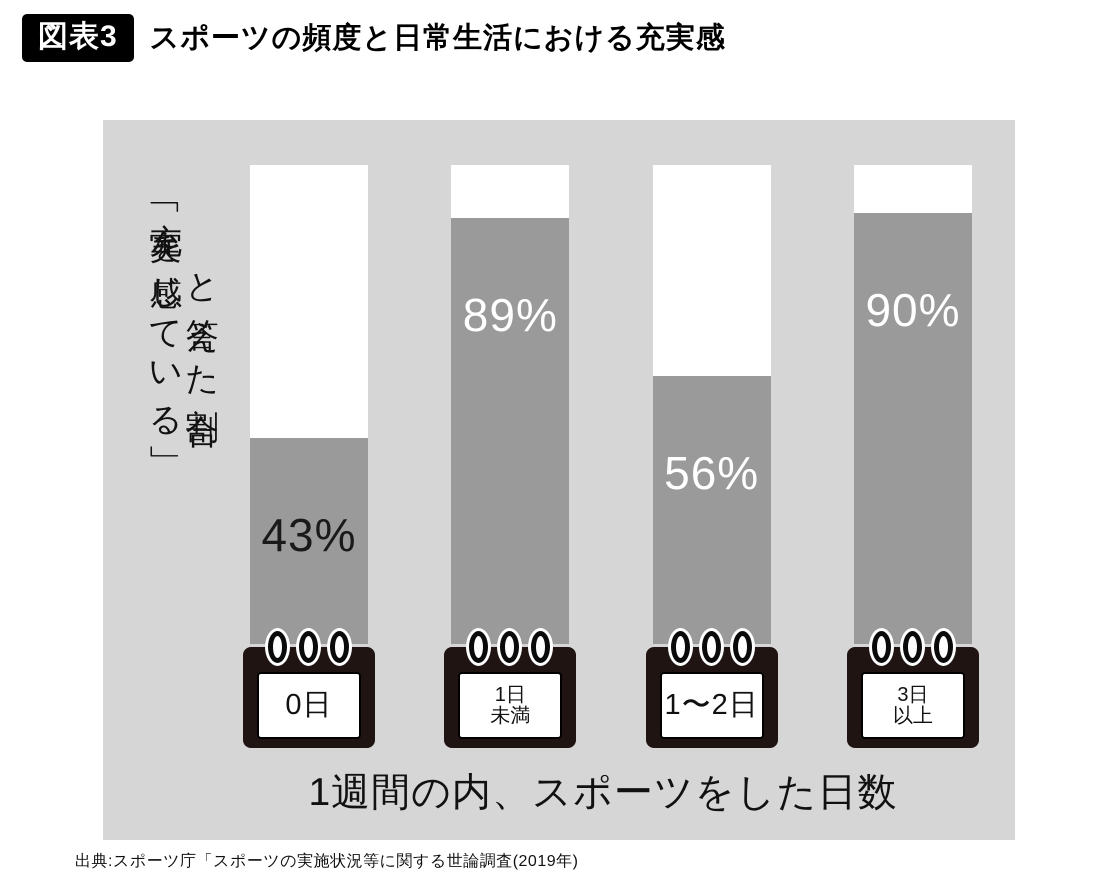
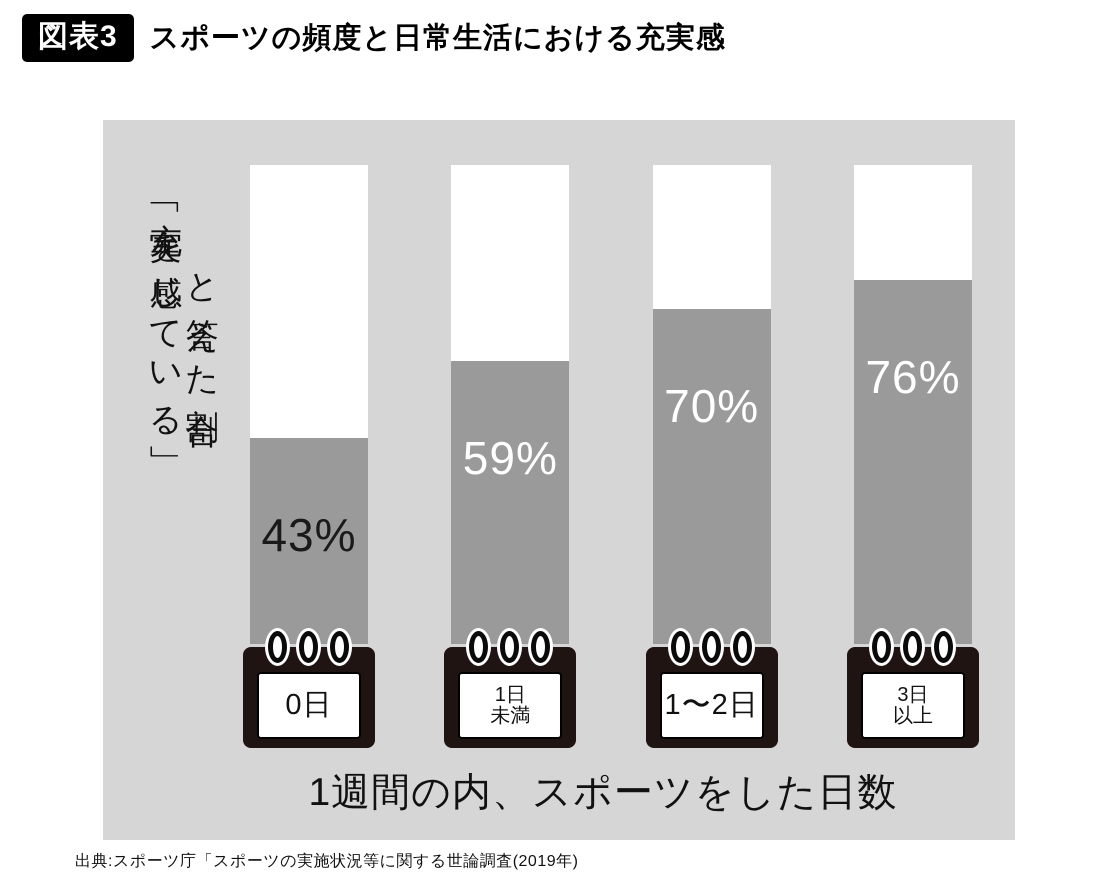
1日未満: 89% -> 59%
1〜2日: 56% -> 70%
3日以上: 90% -> 76%
